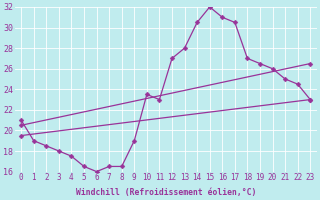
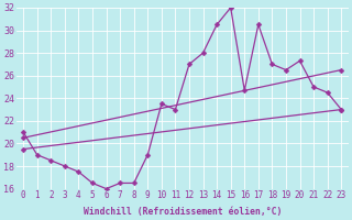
16: 31.0 -> 24.7
20: 26.0 -> 27.3
